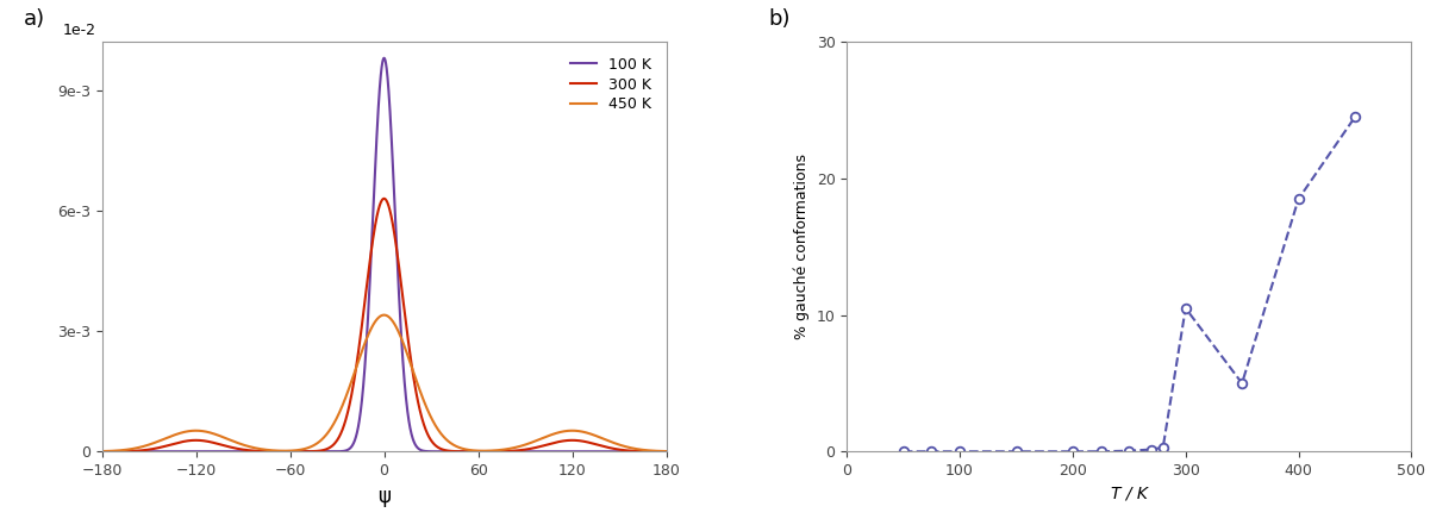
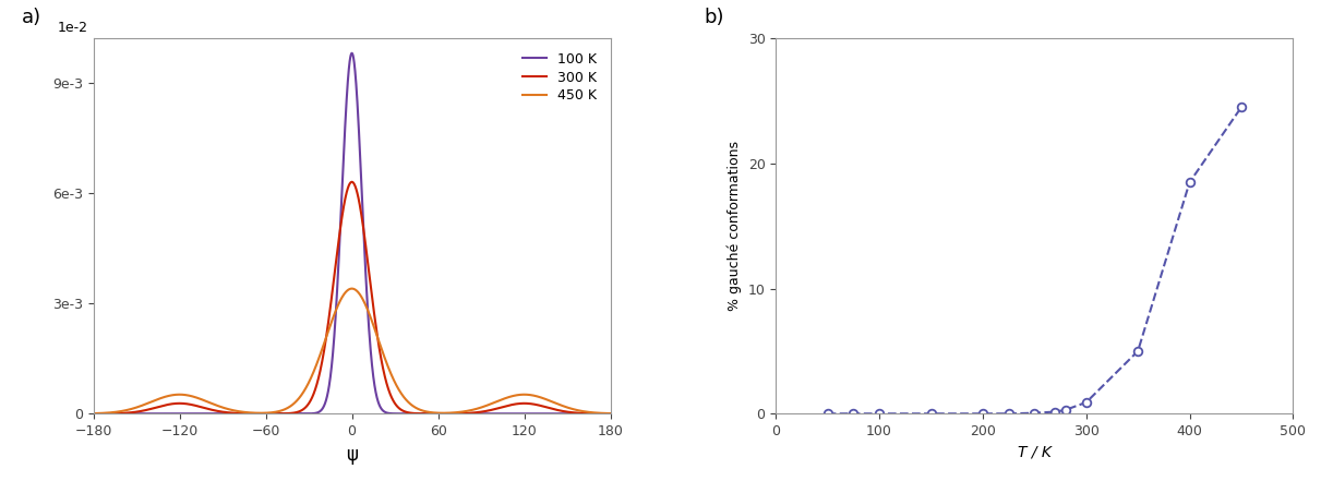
300: 10.5 -> 0.9
